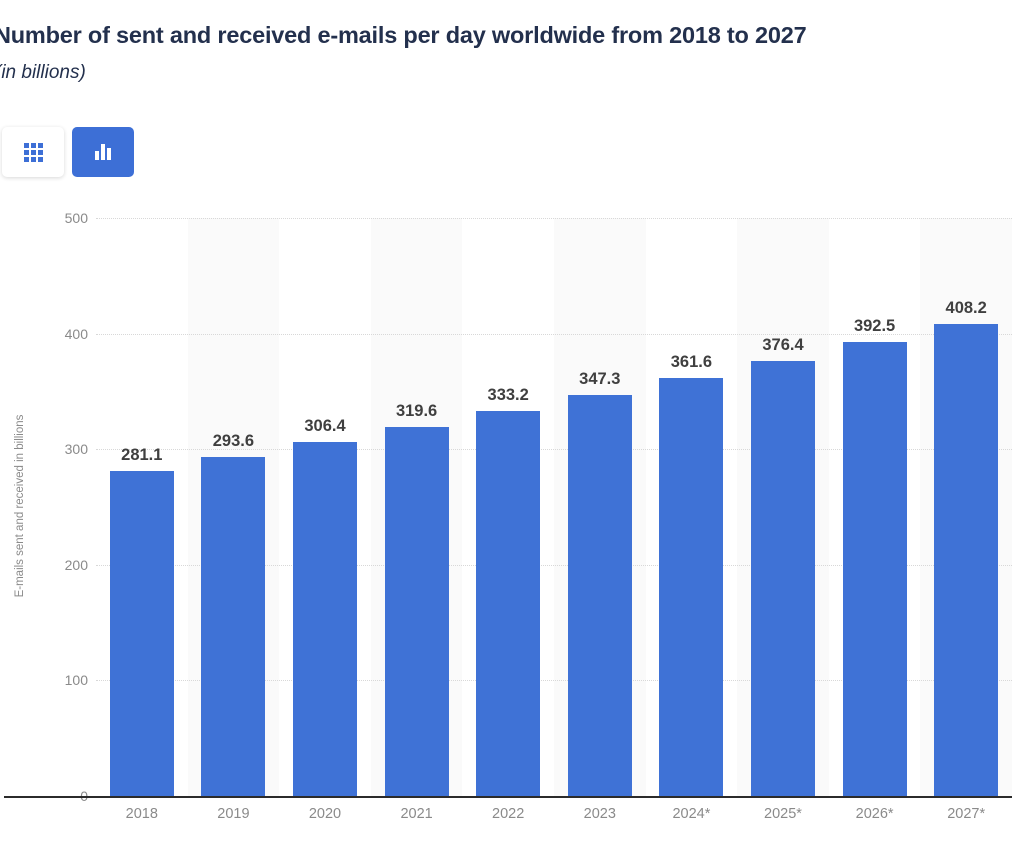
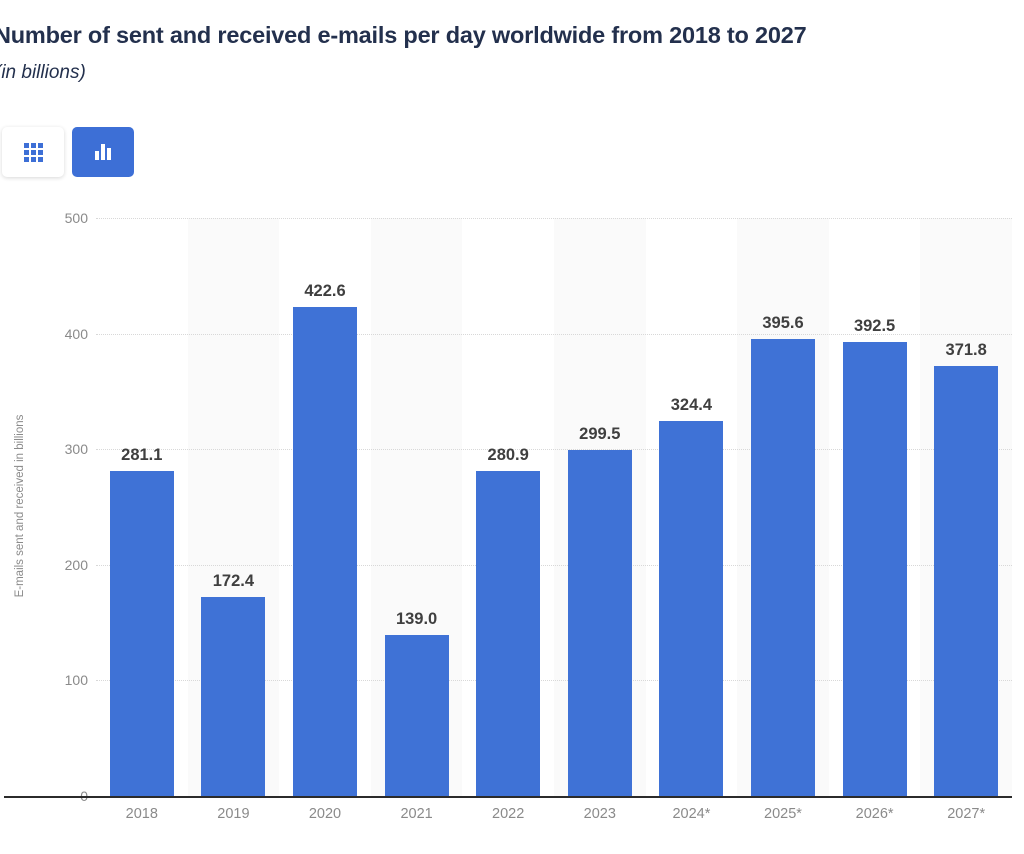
2019: 293.6 -> 172.4
2020: 306.4 -> 422.6
2021: 319.6 -> 139.0
2022: 333.2 -> 280.9
2023: 347.3 -> 299.5
2024*: 361.6 -> 324.4
2025*: 376.4 -> 395.6
2027*: 408.2 -> 371.8
